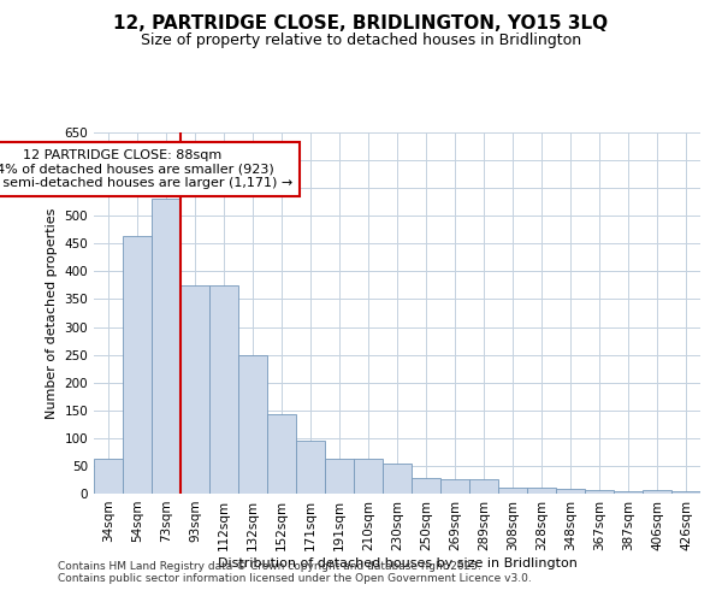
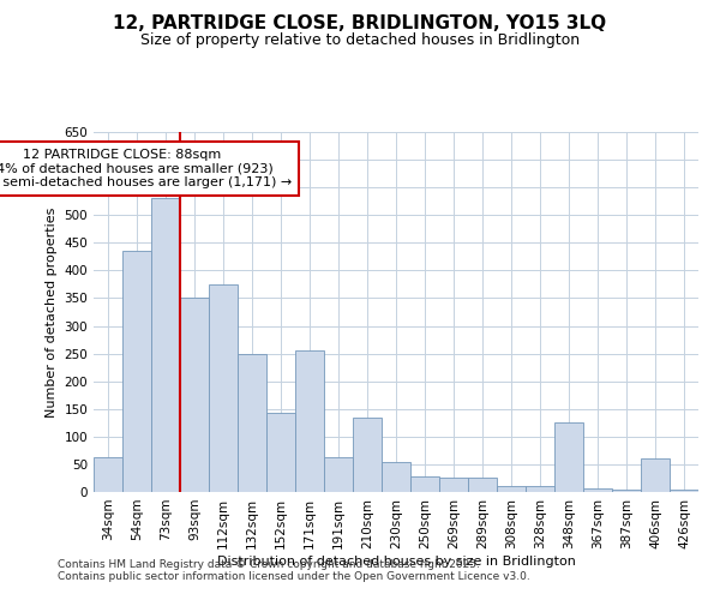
54sqm: 464 -> 435
93sqm: 375 -> 350
171sqm: 95 -> 255
210sqm: 63 -> 135
348sqm: 8 -> 125
406sqm: 7 -> 60
